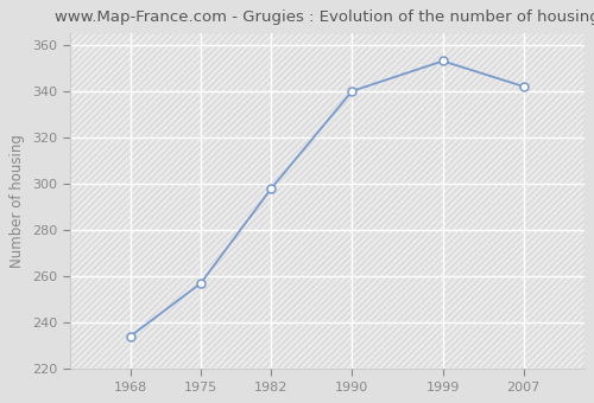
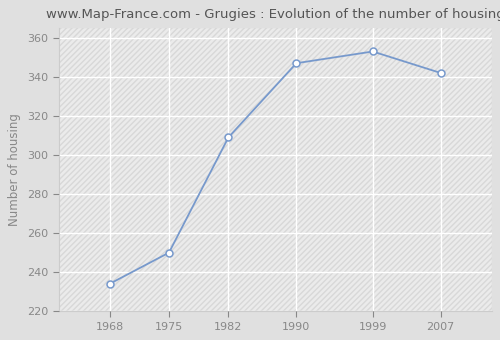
1975: 257 -> 250
1982: 298 -> 309
1990: 340 -> 347
